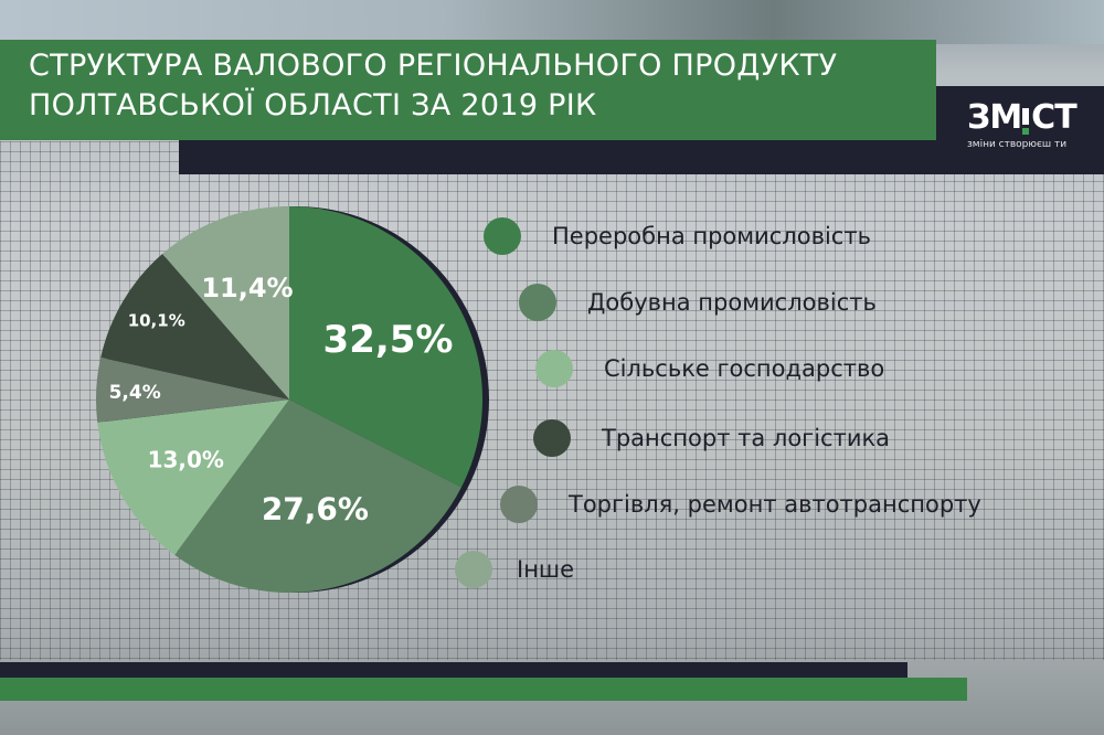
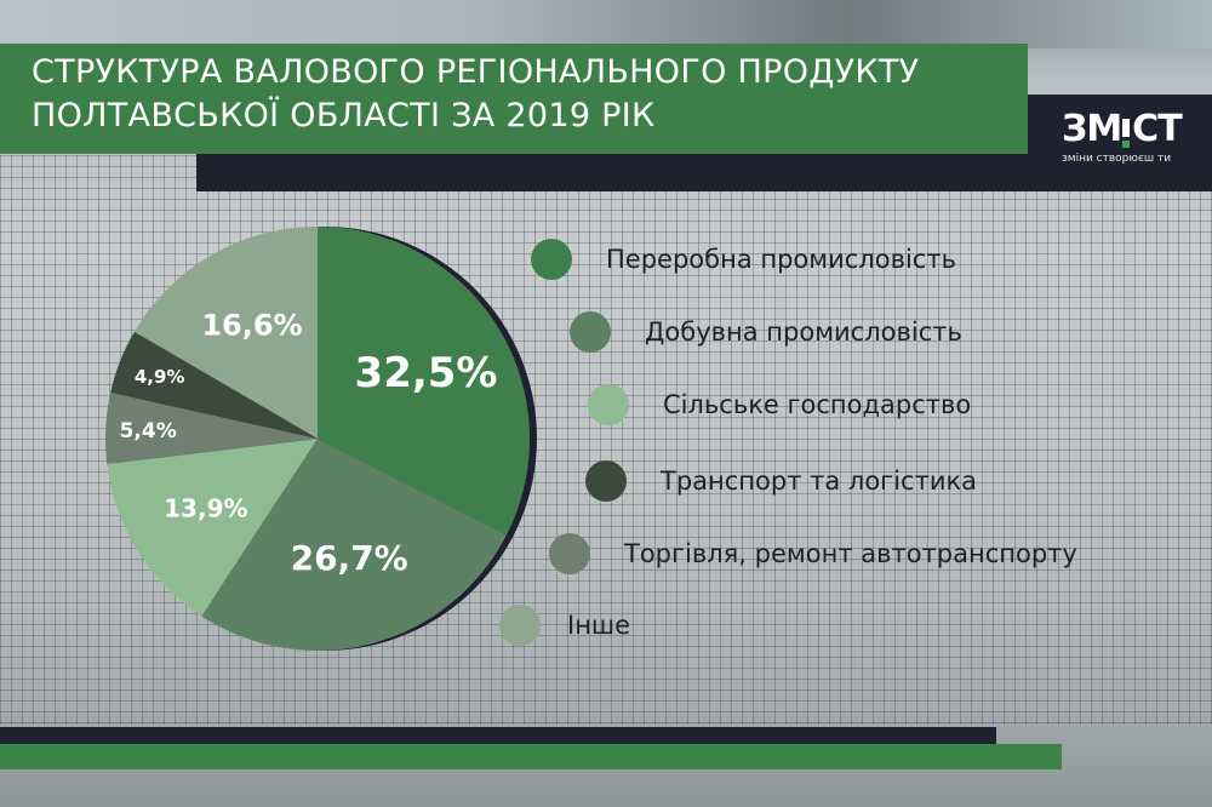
Добувна промисловість: 27,6% -> 26,7%
Сільське господарство: 13,0% -> 13,9%
Транспорт та логістика: 10,1% -> 4,9%
Інше: 11,4% -> 16,6%
